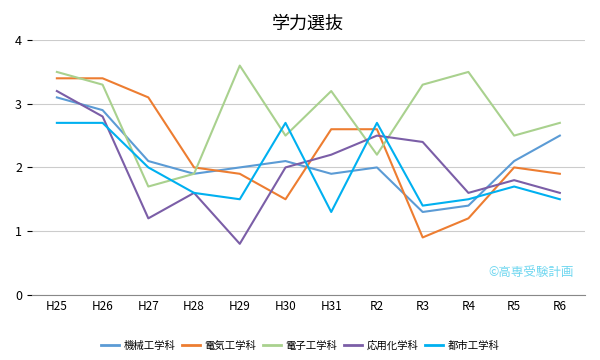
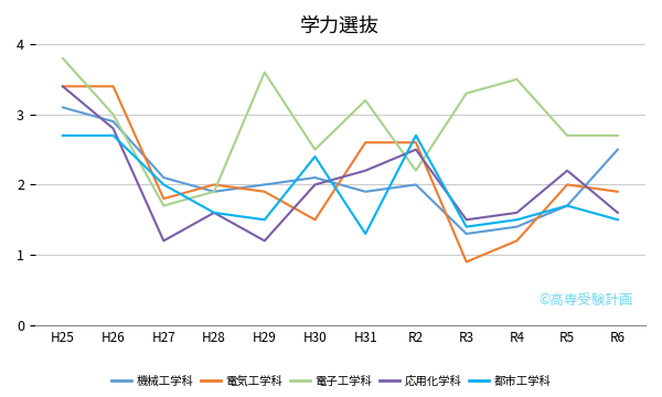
電子工学科/H25: 3.5 -> 3.8
応用化学科/H25: 3.2 -> 3.4
電子工学科/H26: 3.3 -> 3.0
電気工学科/H27: 3.1 -> 1.8
応用化学科/H29: 0.8 -> 1.2
都市工学科/H30: 2.7 -> 2.4
応用化学科/R3: 2.4 -> 1.5
機械工学科/R5: 2.1 -> 1.7
電子工学科/R5: 2.5 -> 2.7
応用化学科/R5: 1.8 -> 2.2
